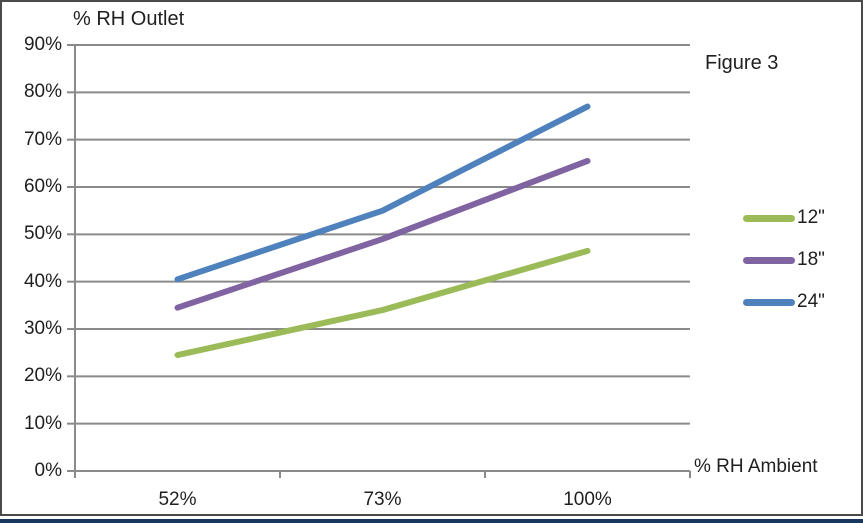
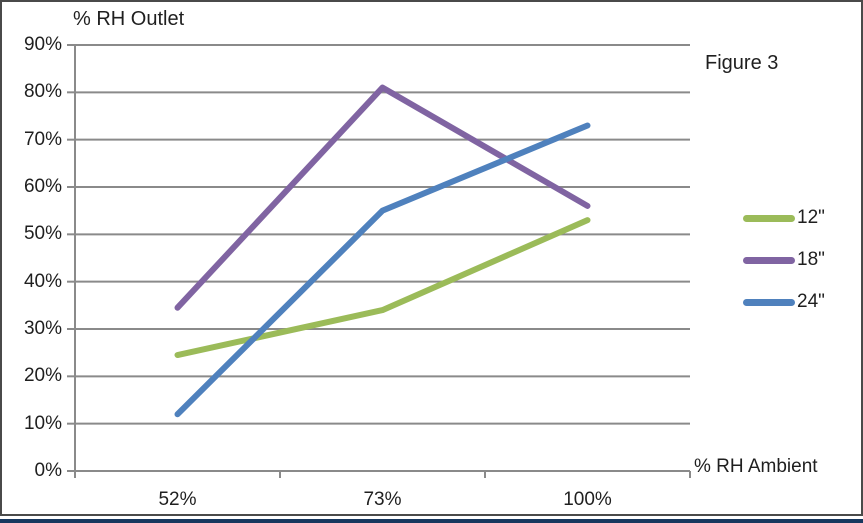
24"/52%: 40% -> 12%
18"/73%: 49% -> 81%
12"/100%: 46% -> 53%
18"/100%: 66% -> 56%
24"/100%: 77% -> 73%
